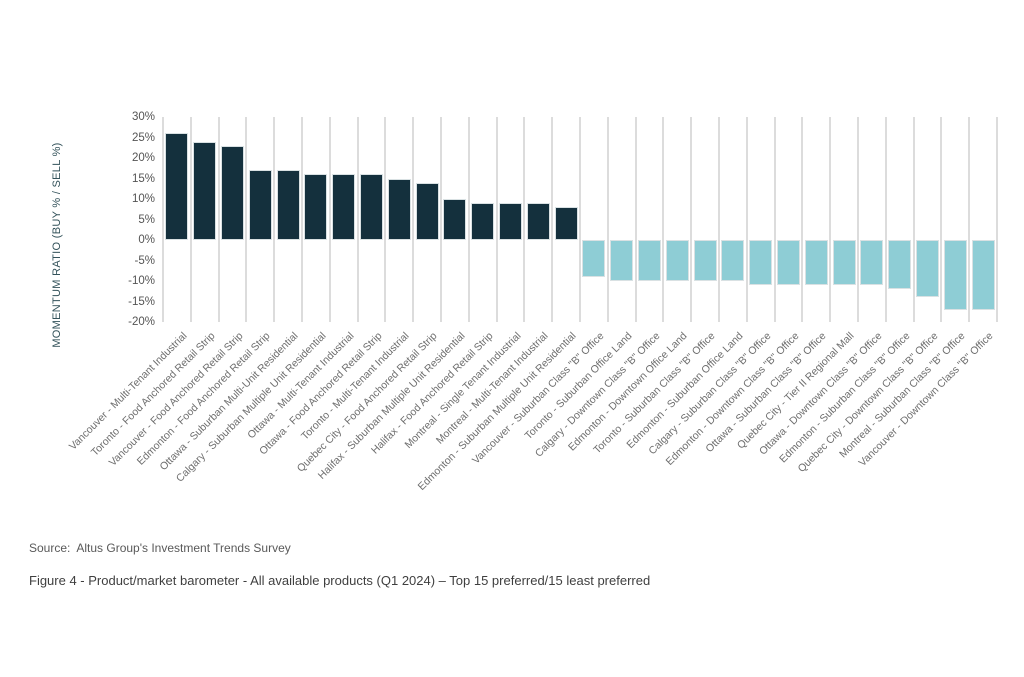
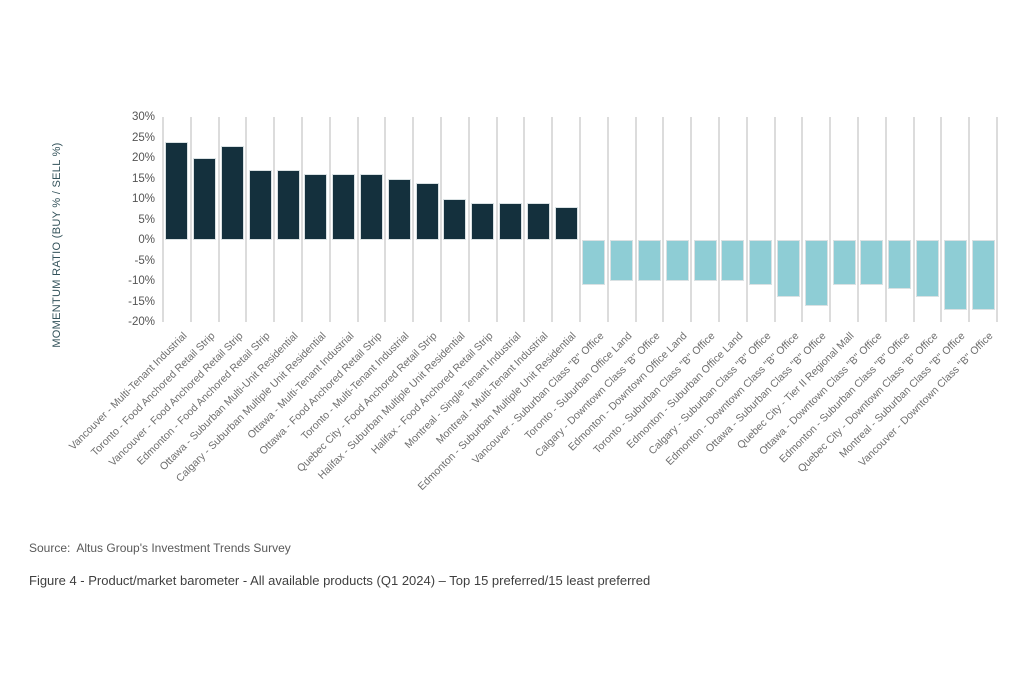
Vancouver - Multi-Tenant Industrial: 26% -> 24%
Toronto - Food Anchored Retail Strip: 24% -> 20%
Vancouver - Suburban Class "B" Office: -9% -> -11%
Edmonton - Downtown Class "B" Office: -11% -> -14%
Ottawa - Suburban Class "B" Office: -11% -> -16%
